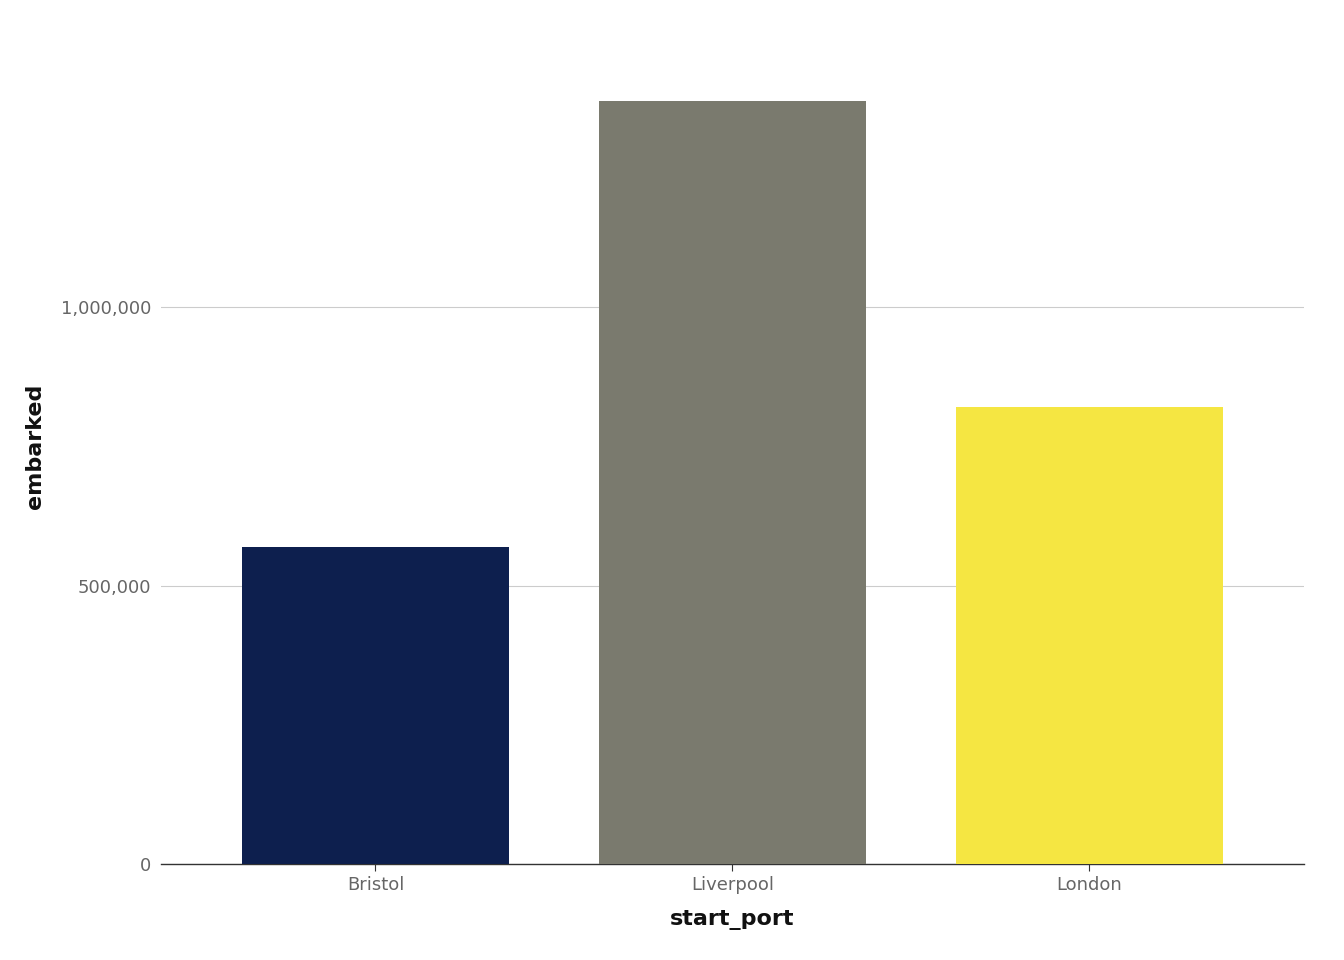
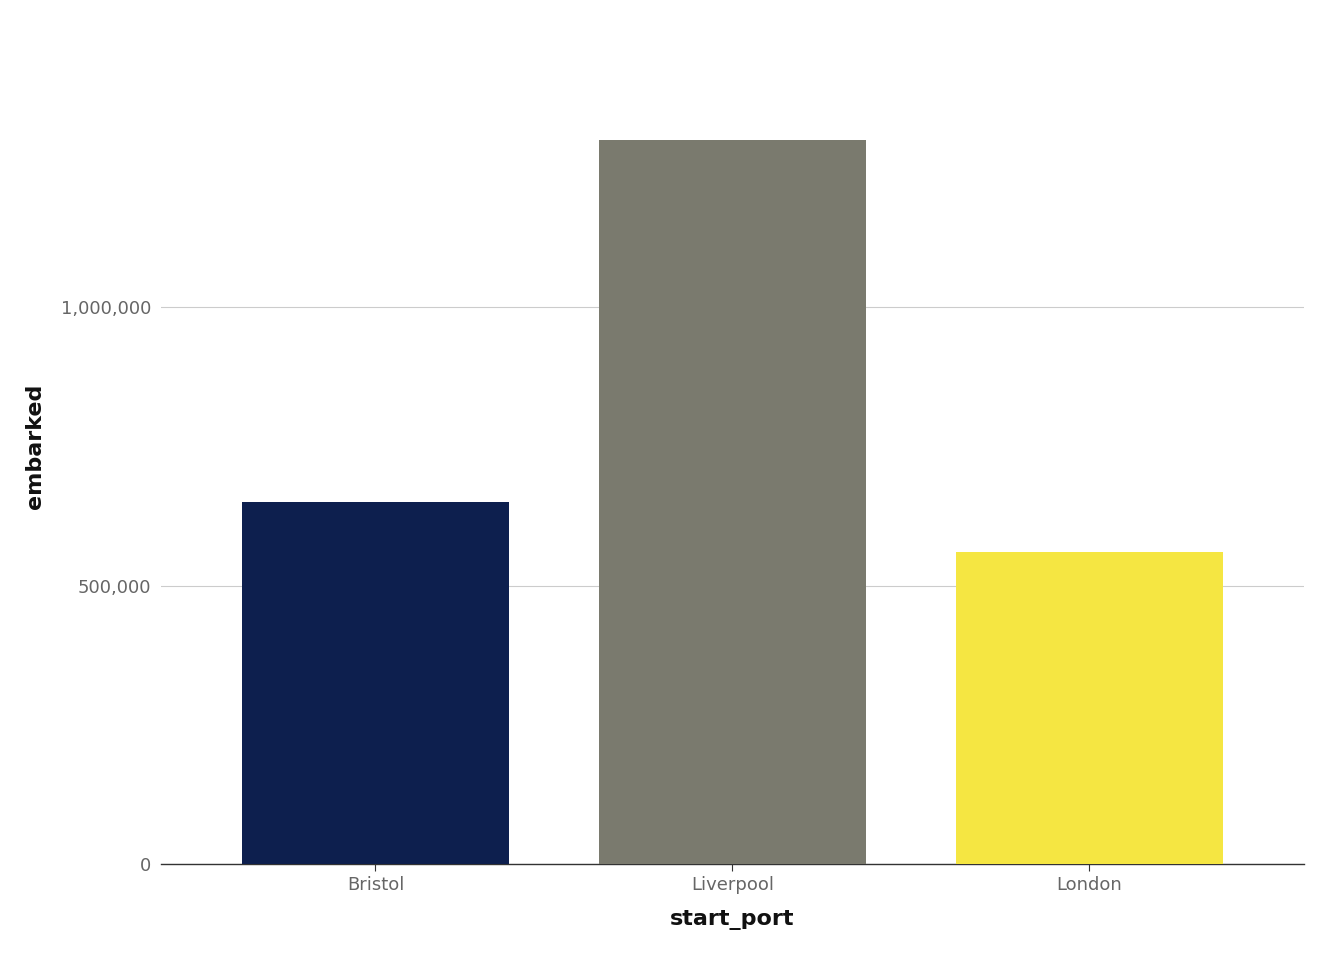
Bristol: 570,000 -> 650,000
Liverpool: 1,370,000 -> 1,300,000
London: 820,000 -> 560,000
